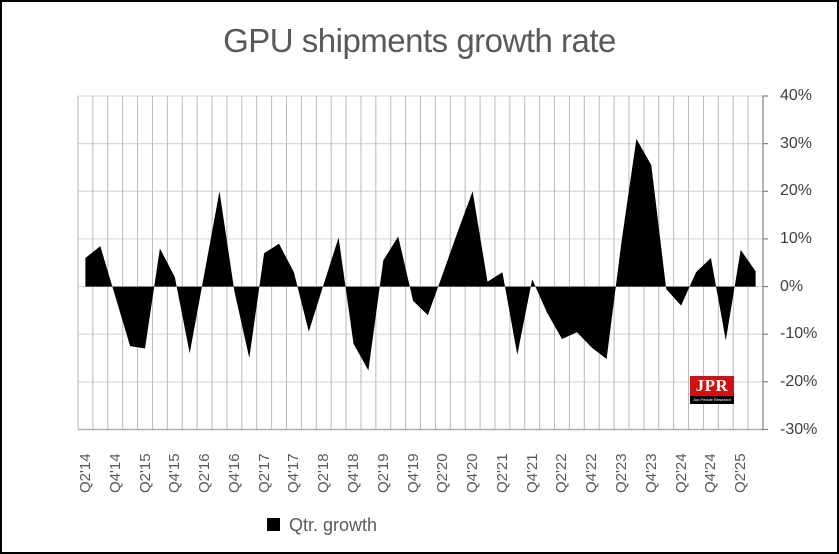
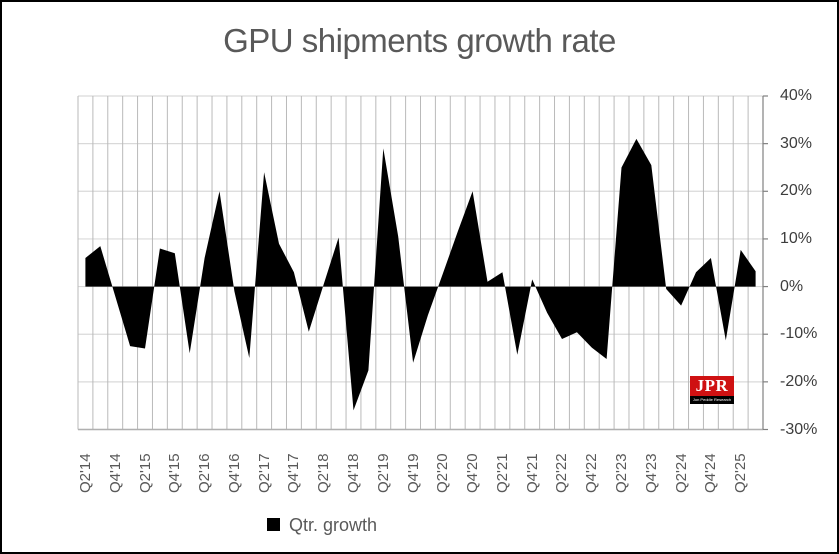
Q4'15: 2% -> 7%
Q2'16: 3% -> 6%
Q2'17: 7% -> 24%
Q4'18: -12% -> -26%
Q2'19: 6% -> 29%
Q4'19: -3% -> -16%
Q2'23: 9% -> 25%
